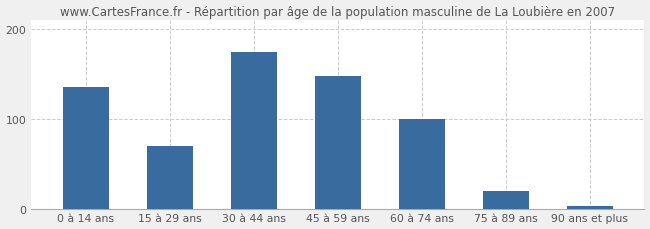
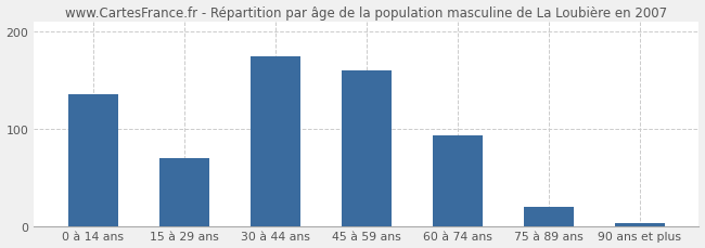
45 à 59 ans: 148 -> 160
60 à 74 ans: 100 -> 93
